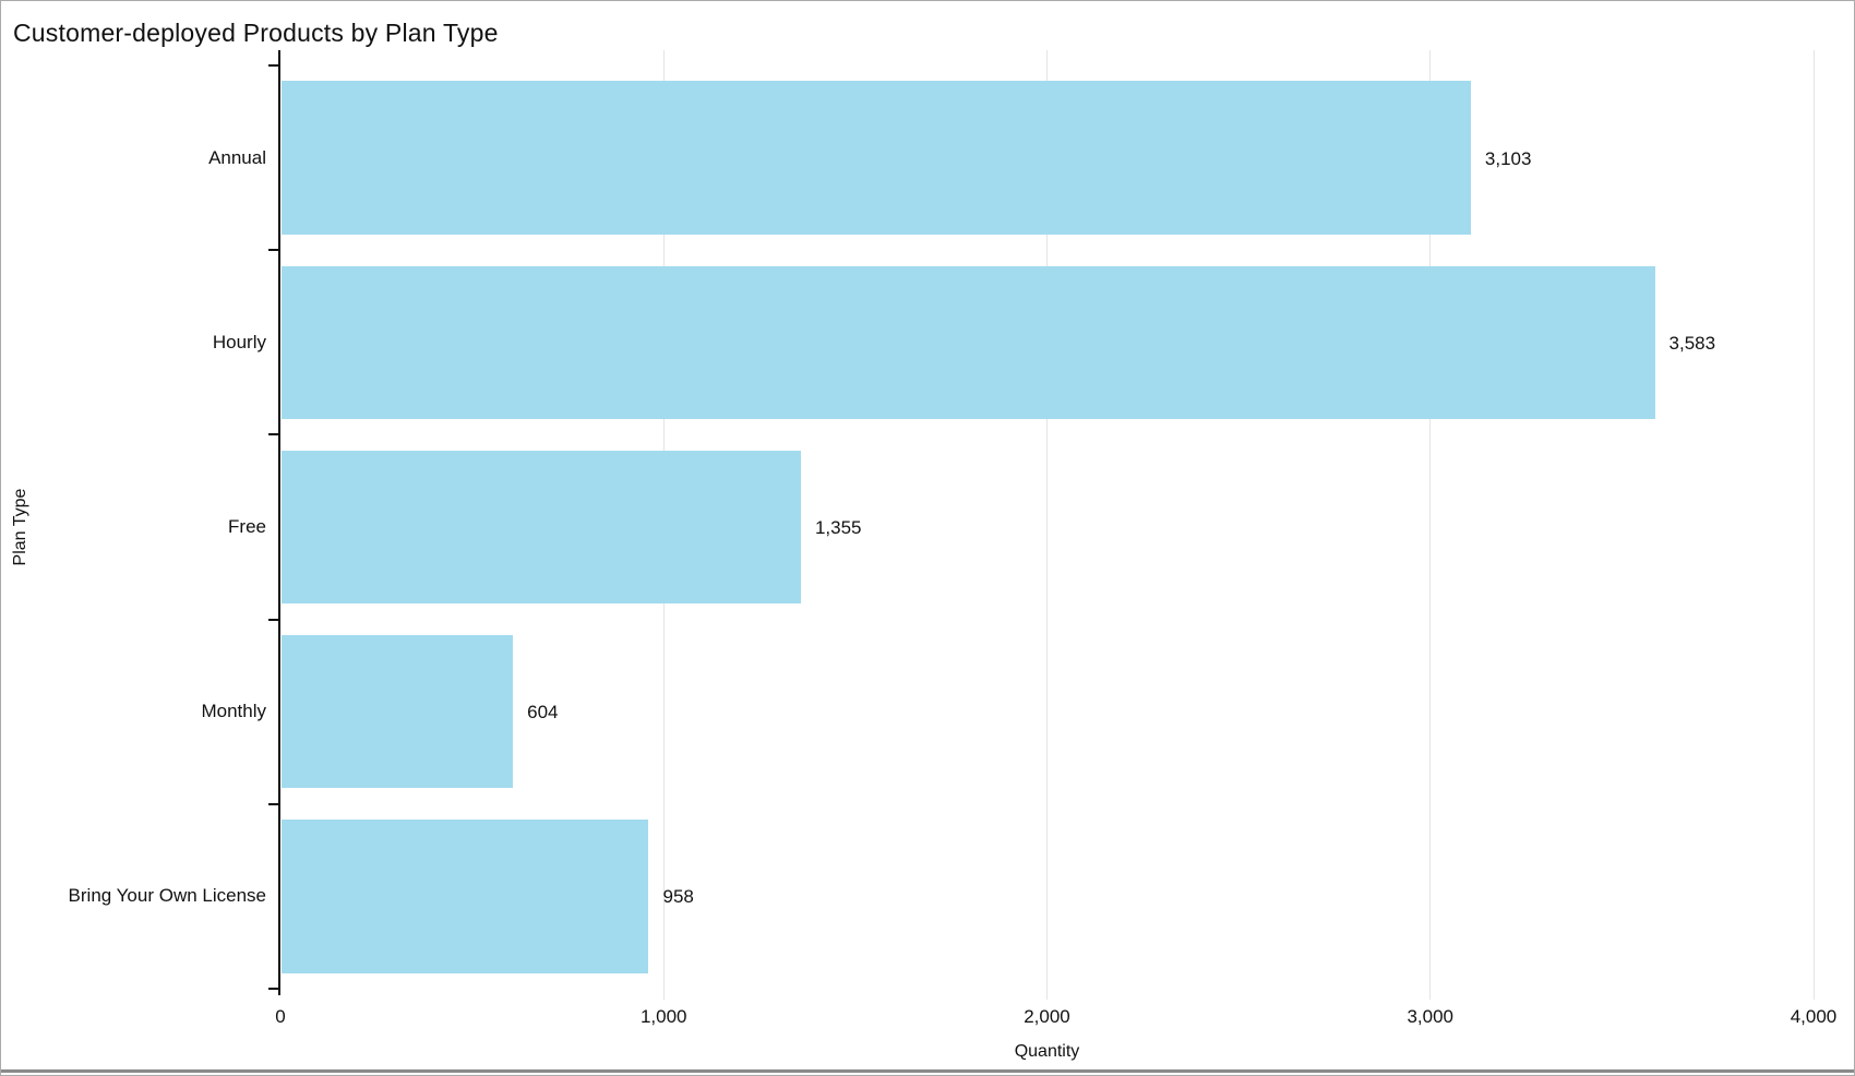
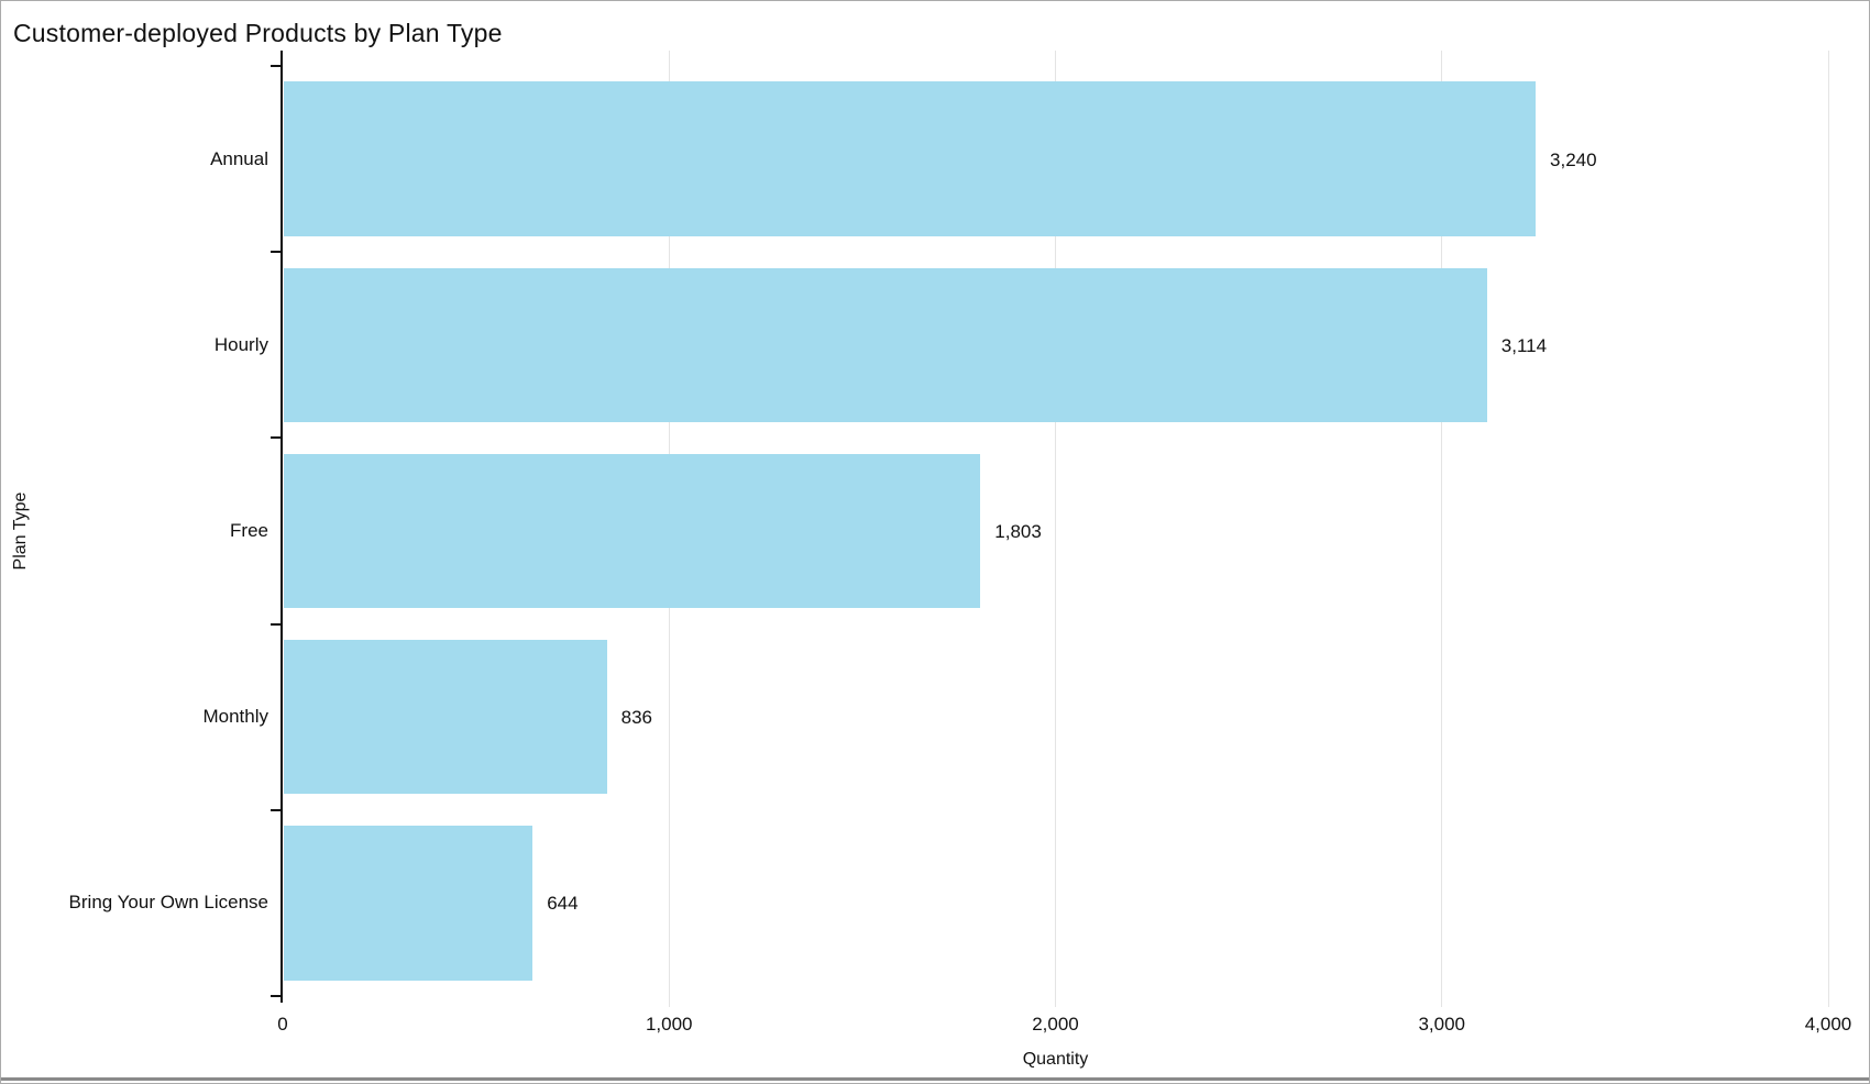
Annual: 3,103 -> 3,240
Hourly: 3,583 -> 3,114
Free: 1,355 -> 1,803
Monthly: 604 -> 836
Bring Your Own License: 958 -> 644
